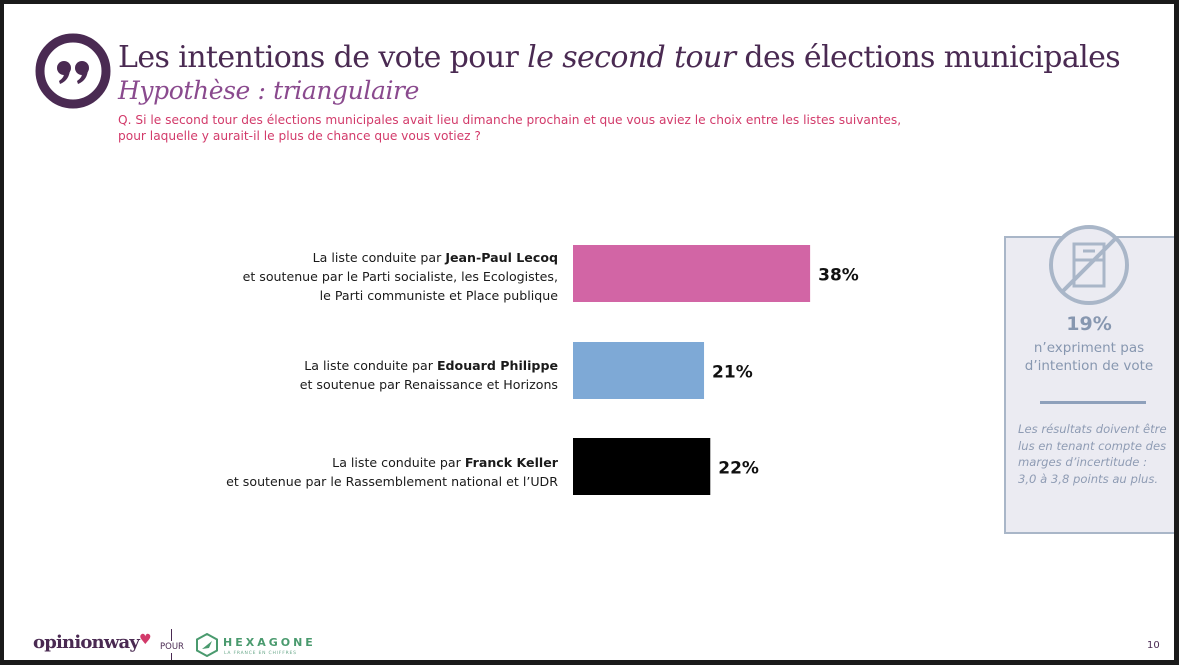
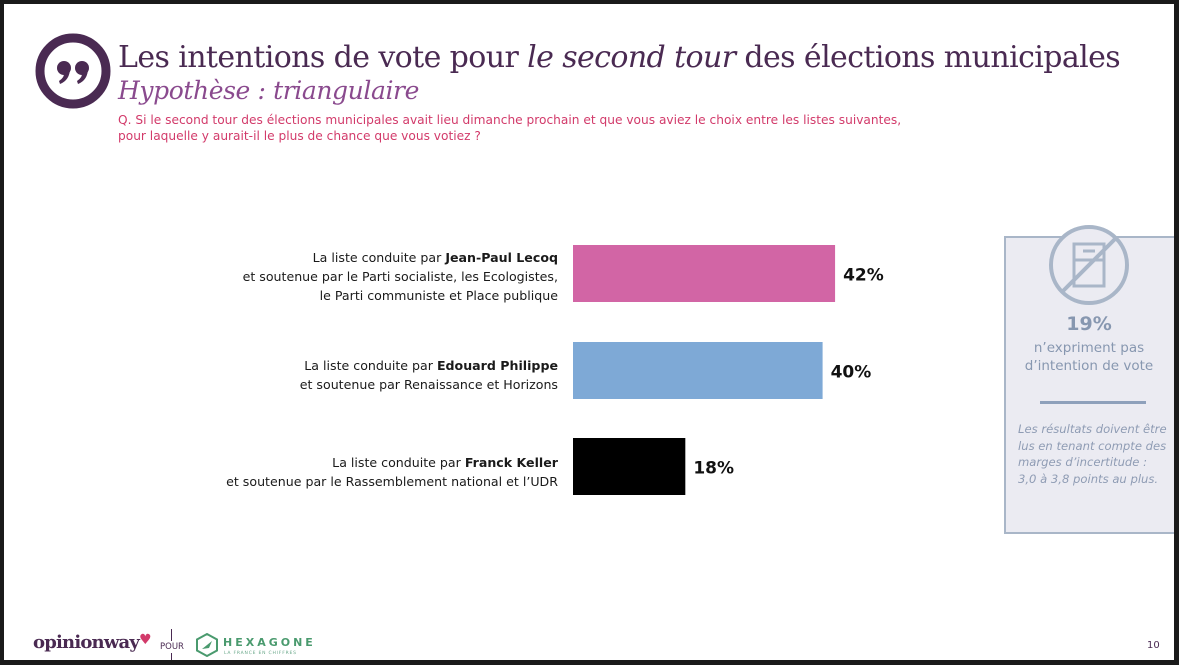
Jean-Paul Lecoq: 38% -> 42%
Edouard Philippe: 21% -> 40%
Franck Keller: 22% -> 18%
